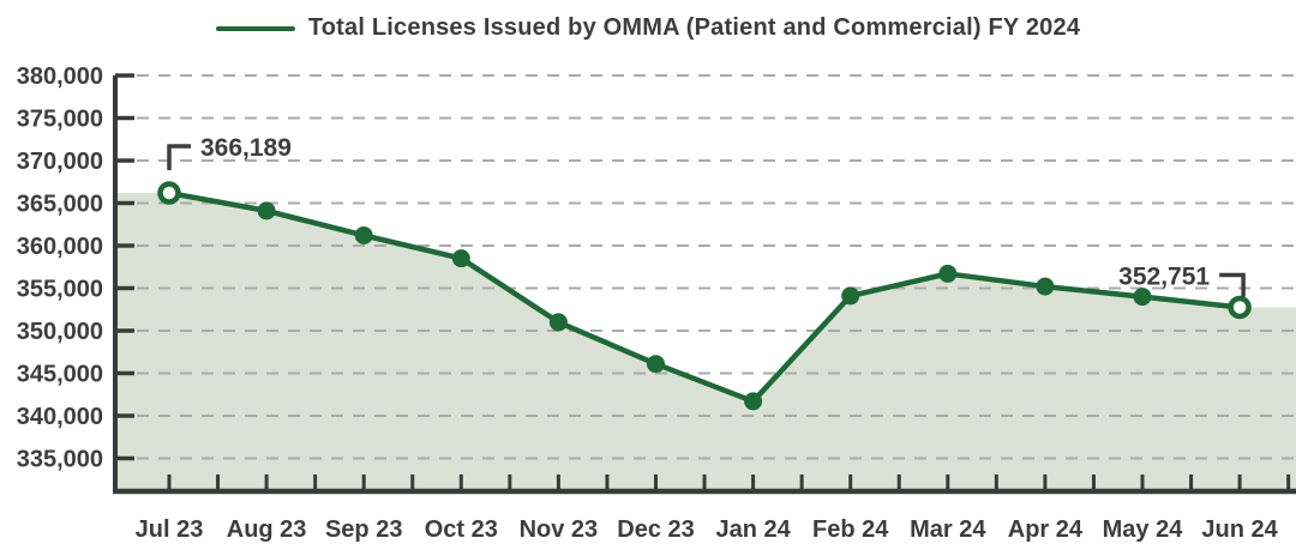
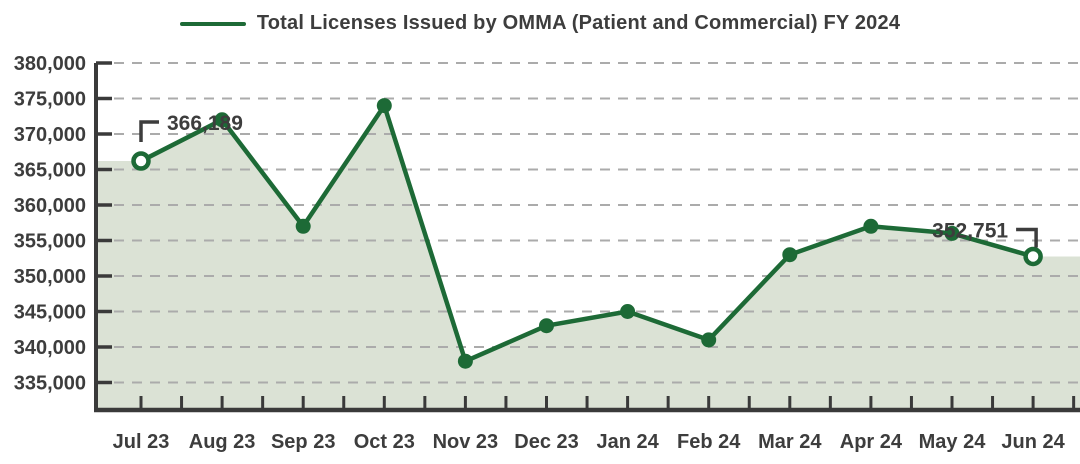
Aug 23: 364000 -> 372000
Sep 23: 361000 -> 357000
Oct 23: 358000 -> 374000
Nov 23: 351000 -> 338000
Dec 23: 346000 -> 343000
Jan 24: 342000 -> 345000
Feb 24: 354000 -> 341000
Mar 24: 357000 -> 353000
Apr 24: 355000 -> 357000
May 24: 354000 -> 356000
